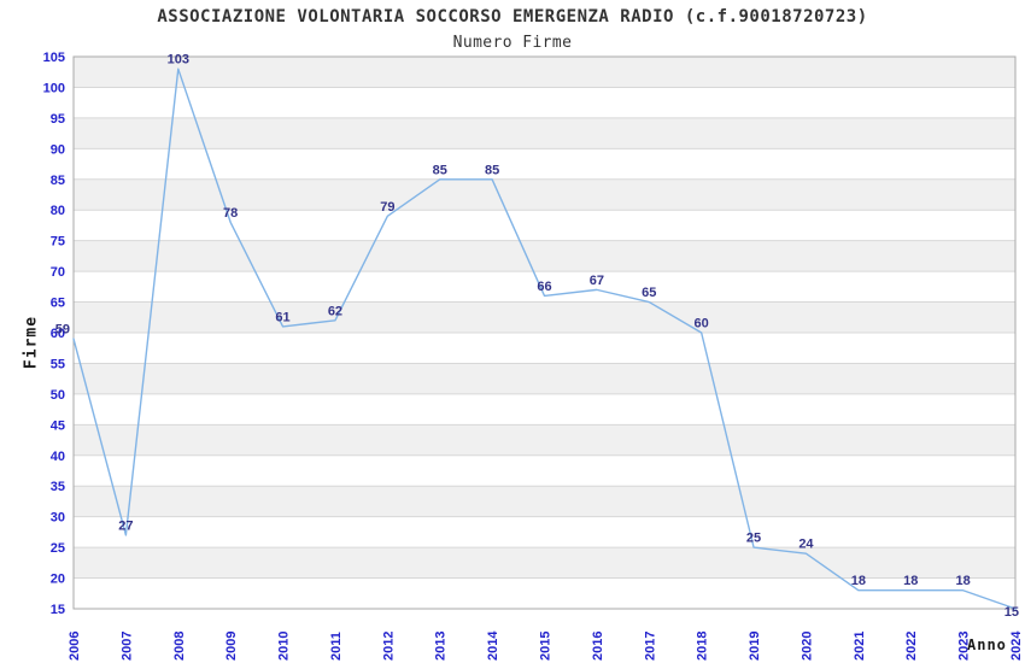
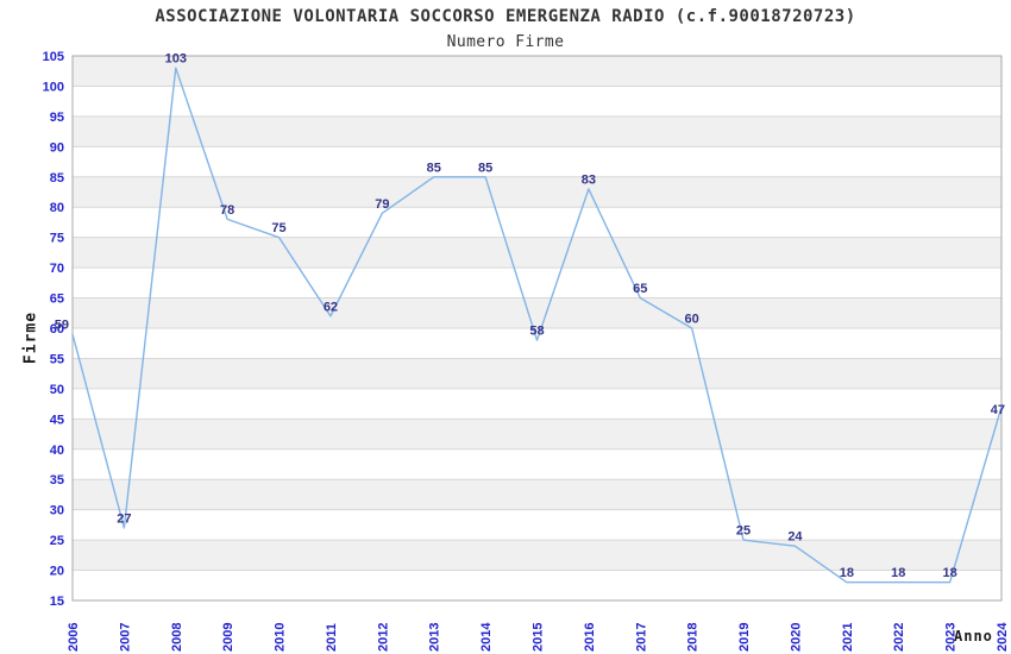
2010: 61 -> 75
2015: 66 -> 58
2016: 67 -> 83
2024: 15 -> 47
